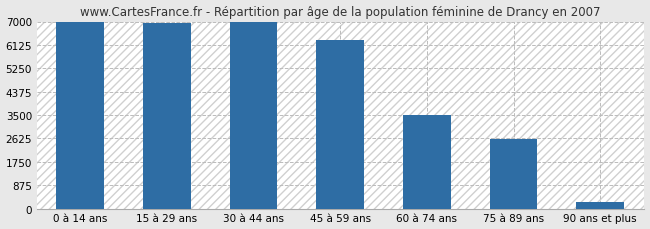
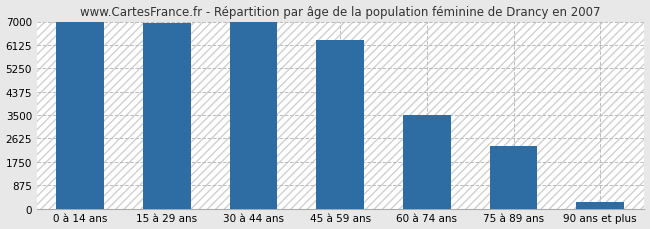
75 à 89 ans: 2620 -> 2350
